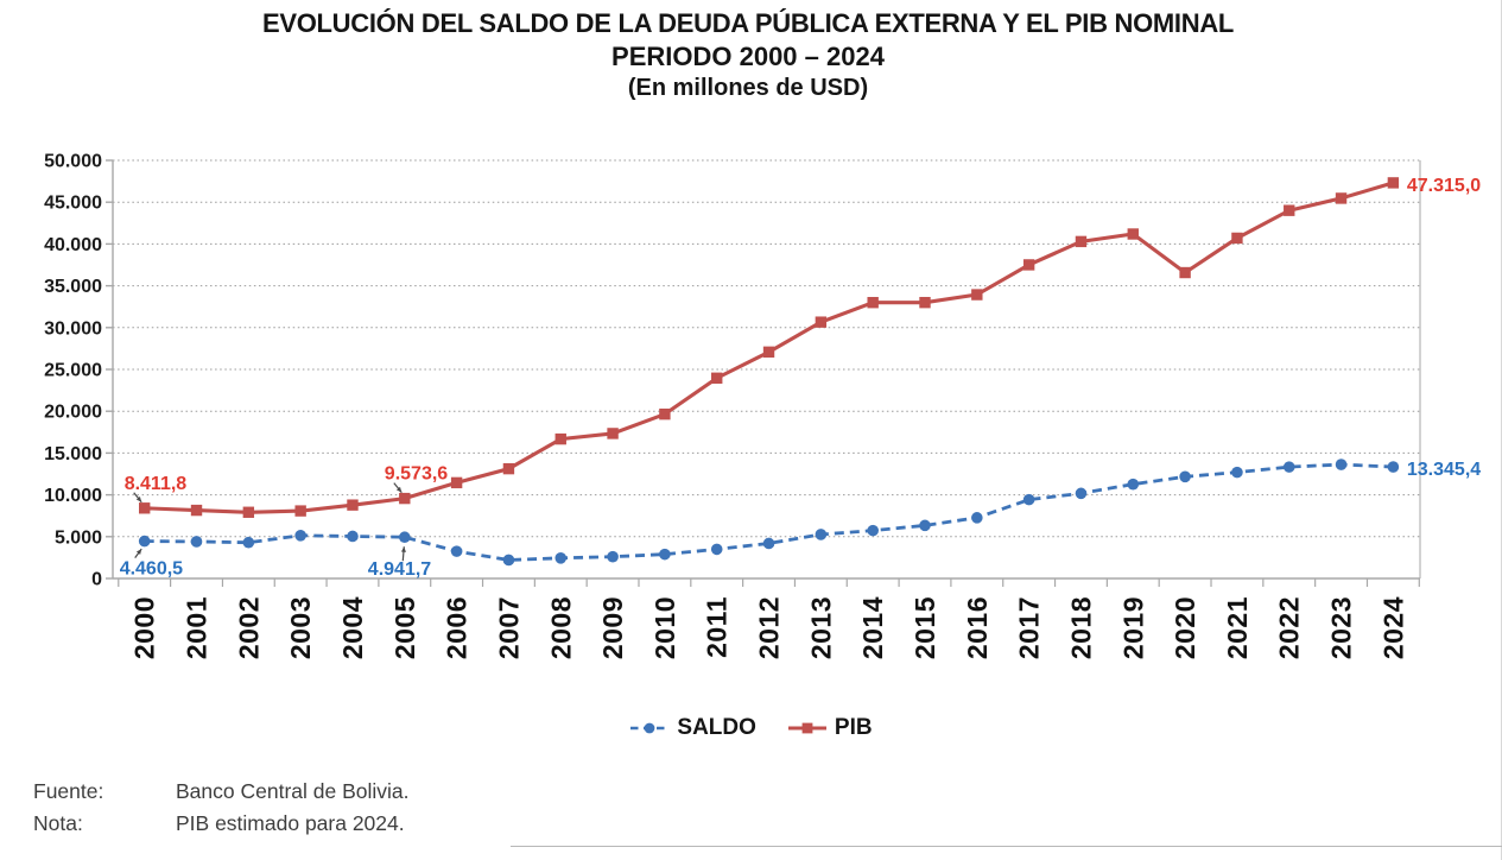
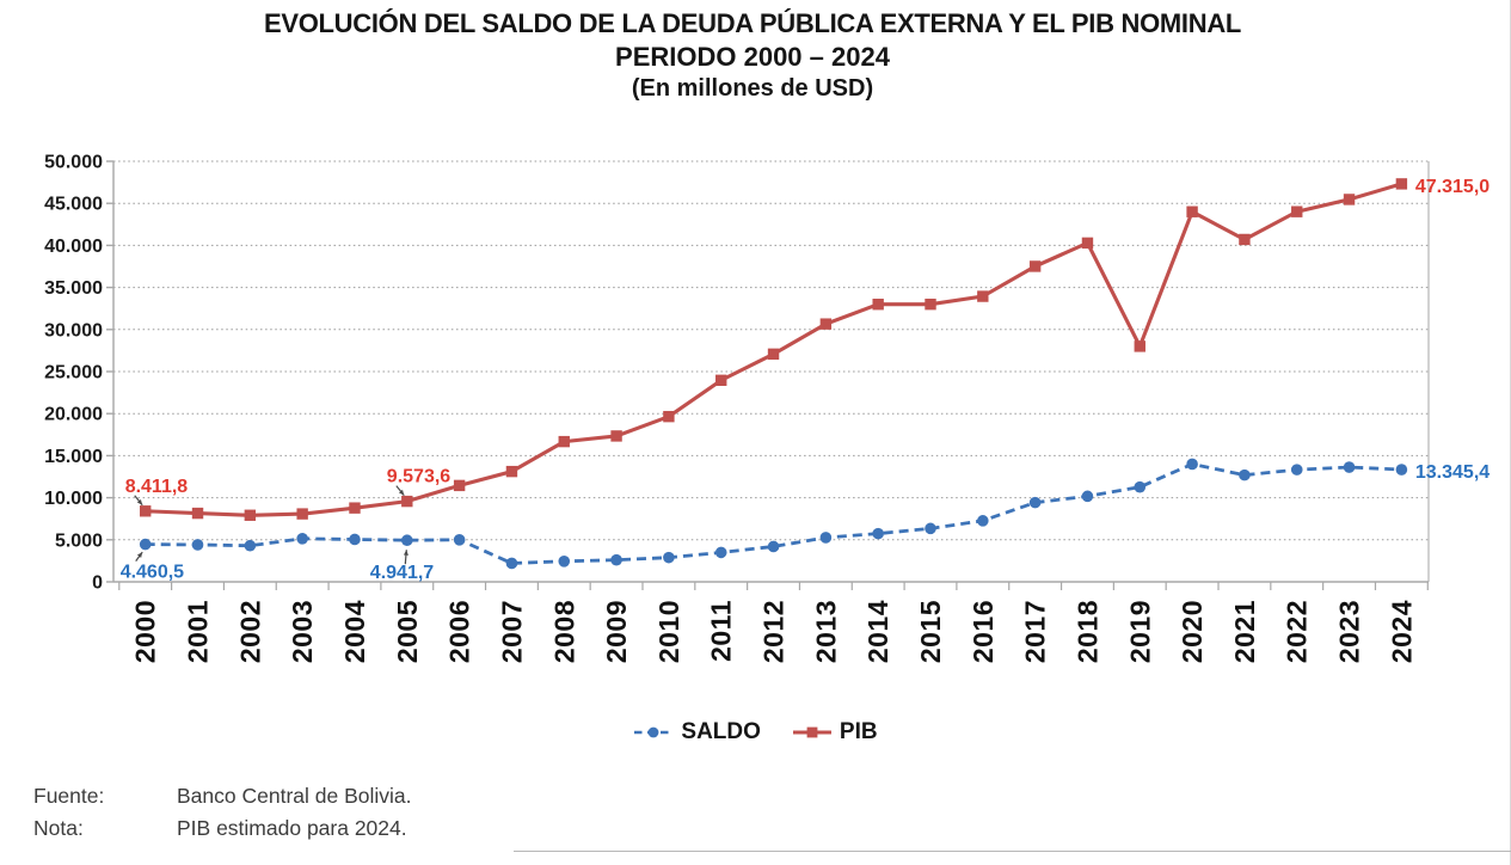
SALDO/2006: 3000 -> 5000
PIB/2019: 41000 -> 28000
PIB/2020: 37000 -> 44000
SALDO/2020: 12000 -> 14000
